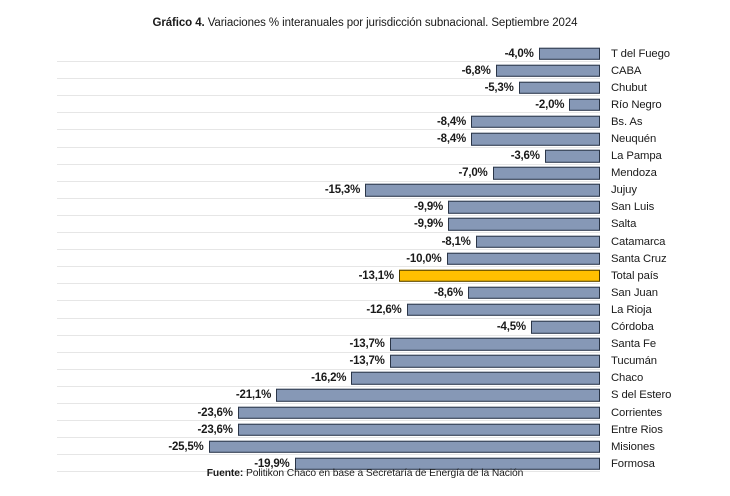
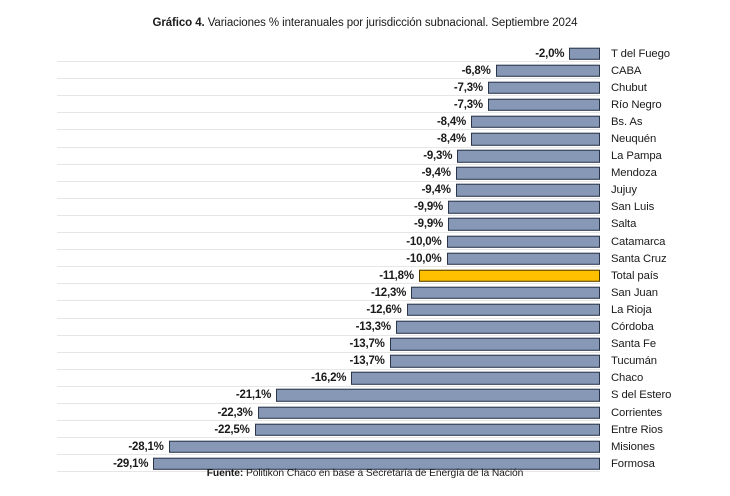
T del Fuego: -4,0% -> -2,0%
Chubut: -5,3% -> -7,3%
Río Negro: -2,0% -> -7,3%
La Pampa: -3,6% -> -9,3%
Mendoza: -7,0% -> -9,4%
Jujuy: -15,3% -> -9,4%
Catamarca: -8,1% -> -10,0%
Total país: -13,1% -> -11,8%
San Juan: -8,6% -> -12,3%
Córdoba: -4,5% -> -13,3%
Corrientes: -23,6% -> -22,3%
Entre Rios: -23,6% -> -22,5%
Misiones: -25,5% -> -28,1%
Formosa: -19,9% -> -29,1%
